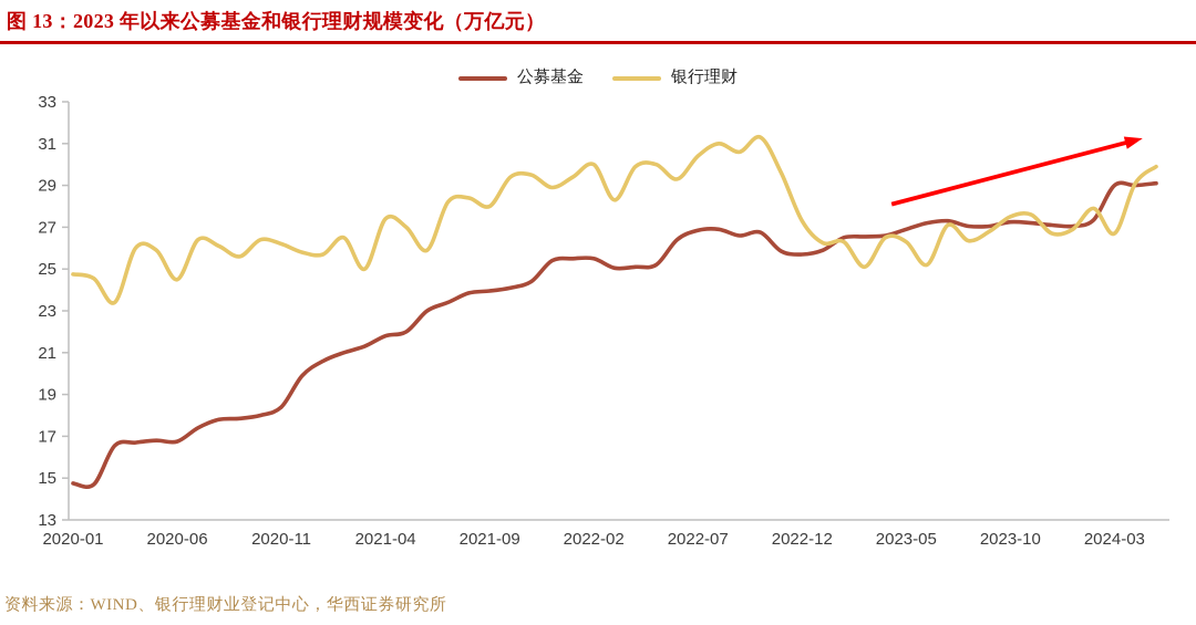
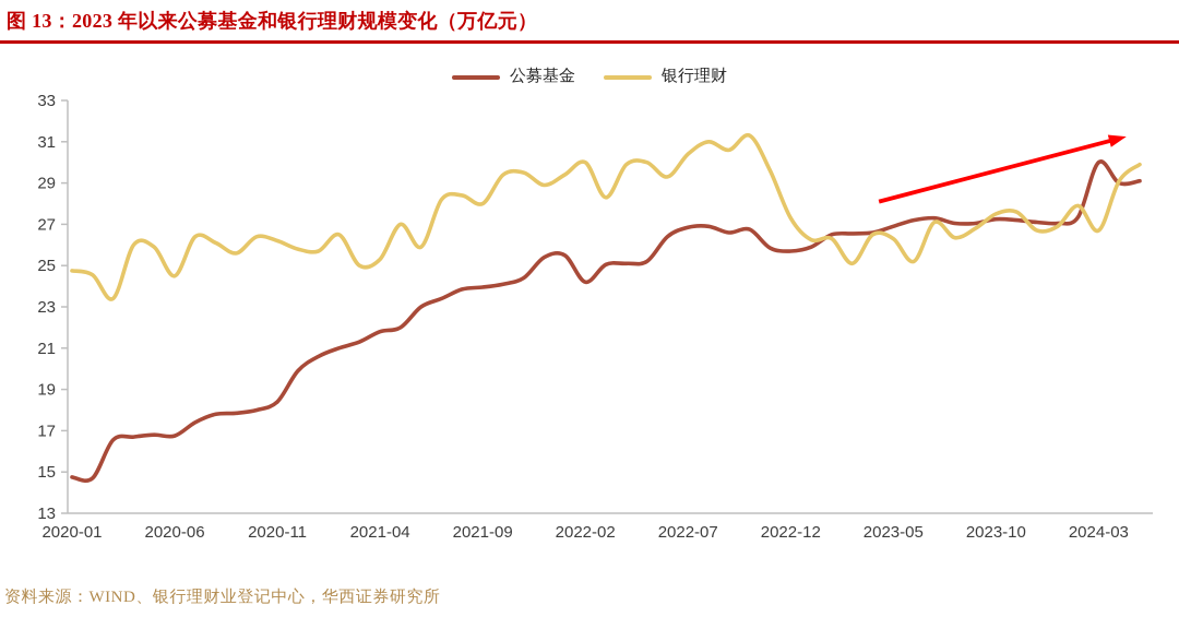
银行理财/2021-04: 27.4 -> 25.3
公募基金/2022-02: 25.5 -> 24.2
公募基金/2024-03: 29.0 -> 30.0
